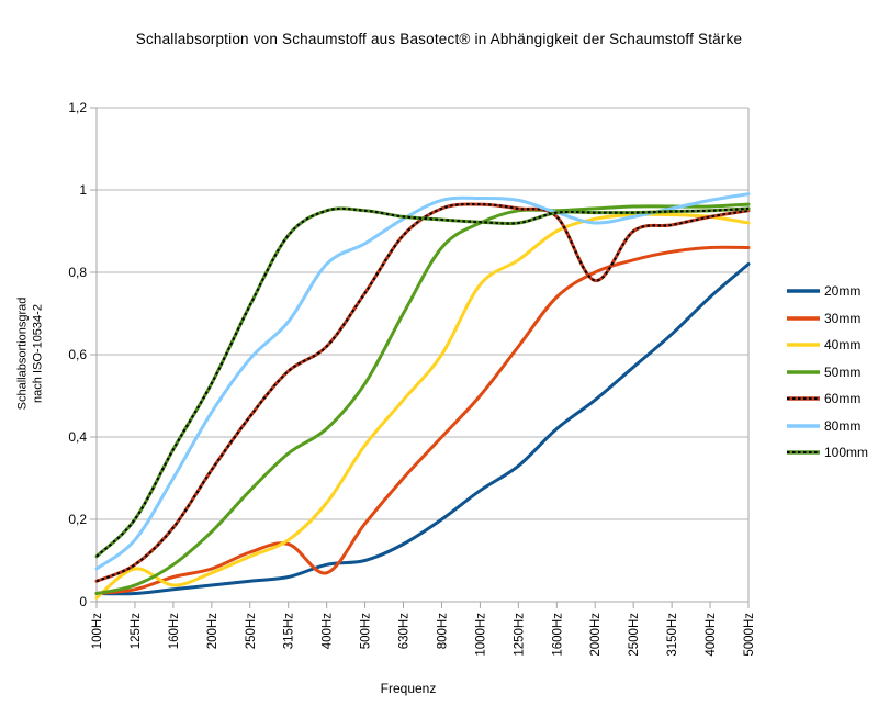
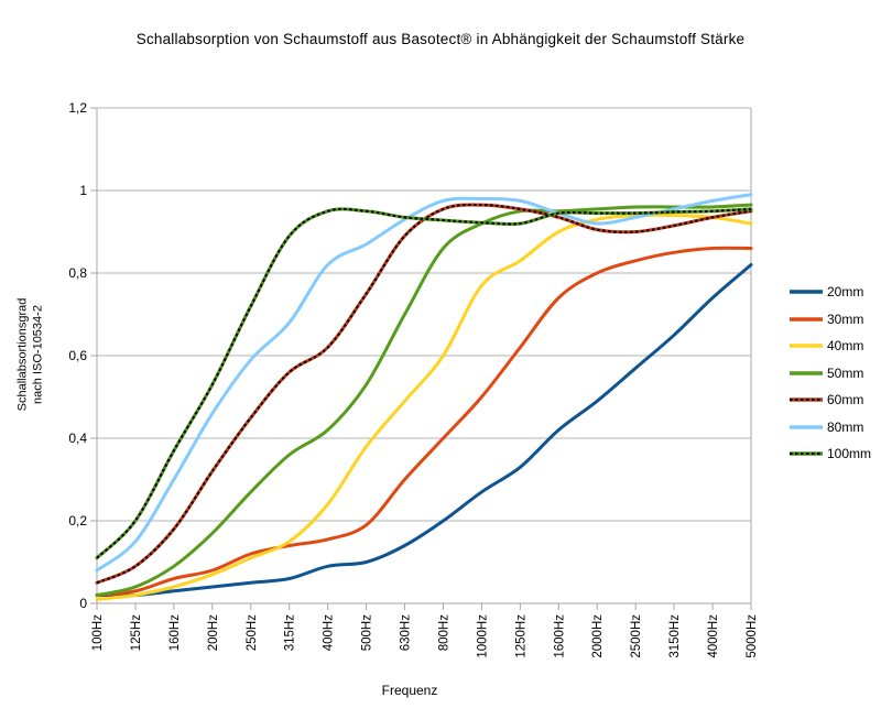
40mm/125Hz: 0,08 -> 0,02
30mm/400Hz: 0,07 -> 0,15
60mm/2000Hz: 0,78 -> 0,91
